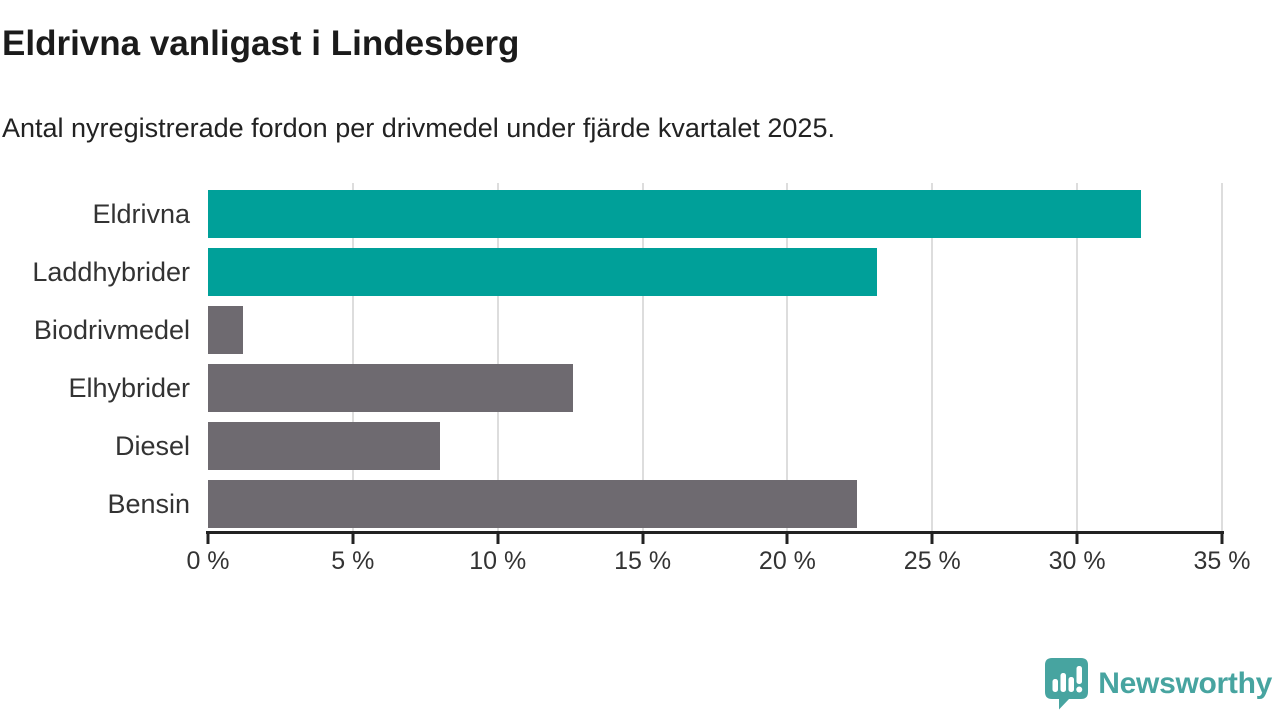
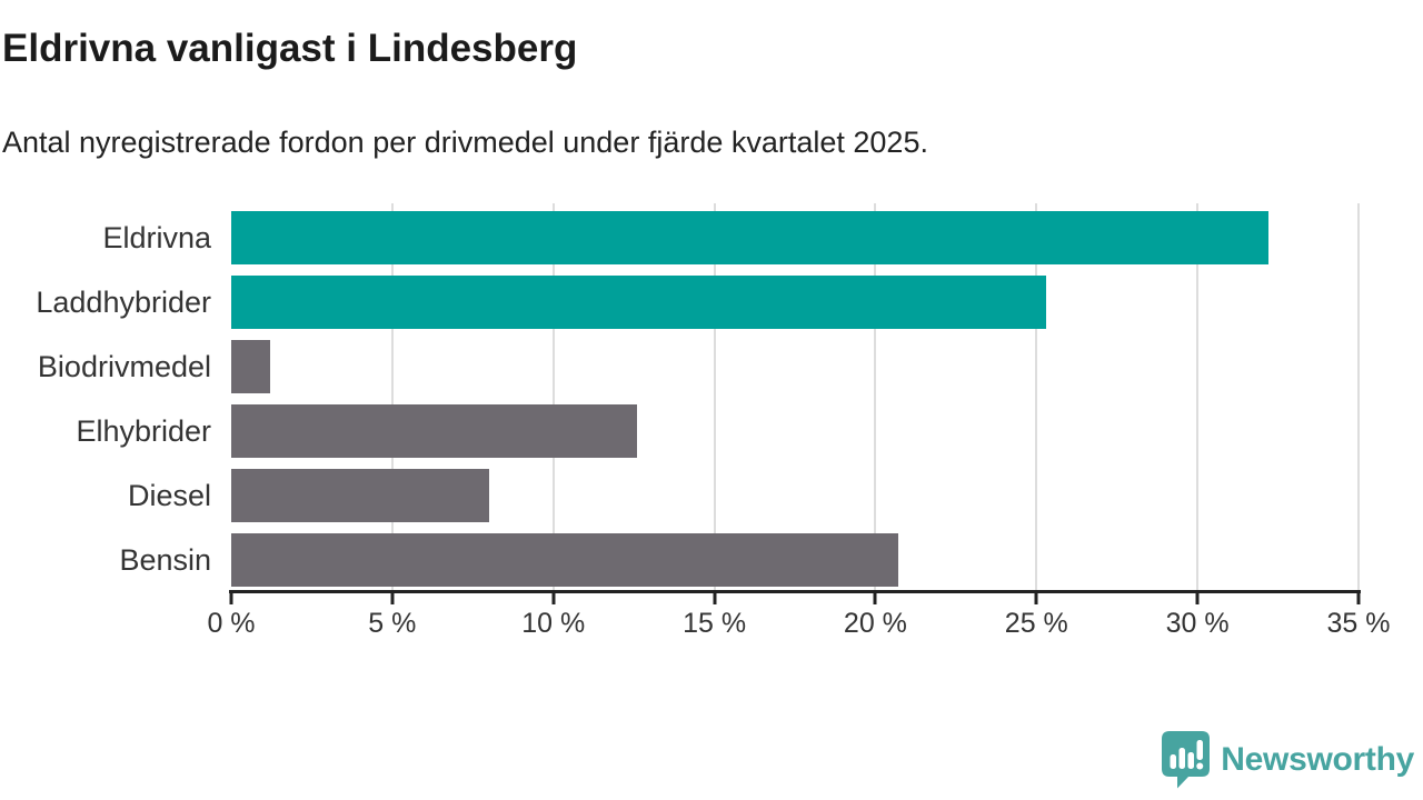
Laddhybrider: 23.1% -> 25.3%
Bensin: 22.4% -> 20.7%
